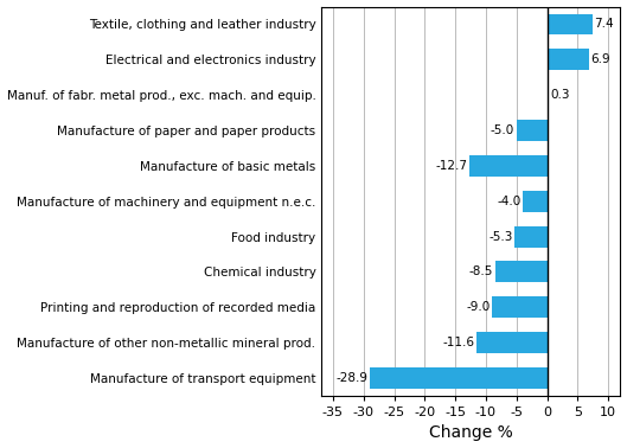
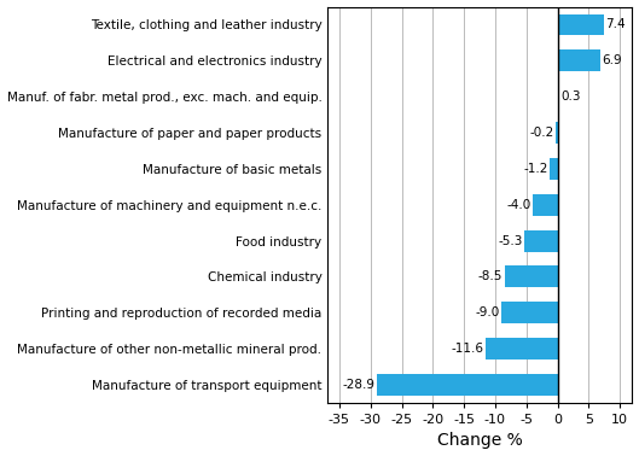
Manufacture of paper and paper products: -5.0 -> -0.2
Manufacture of basic metals: -12.7 -> -1.2
